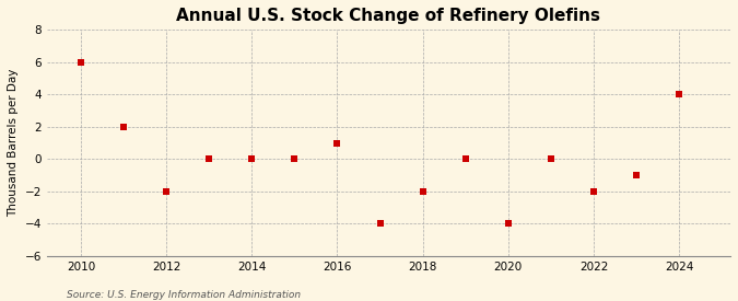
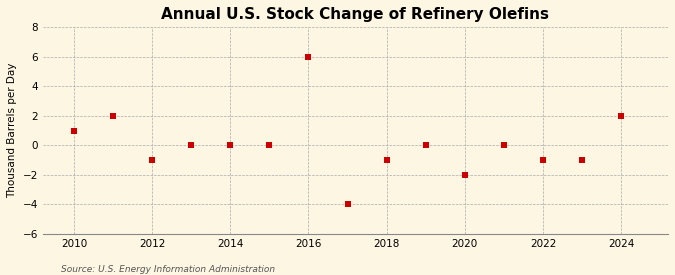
2010: 6 -> 1
2012: -2 -> -1
2016: 1 -> 6
2018: -2 -> -1
2020: -4 -> -2
2022: -2 -> -1
2024: 4 -> 2
